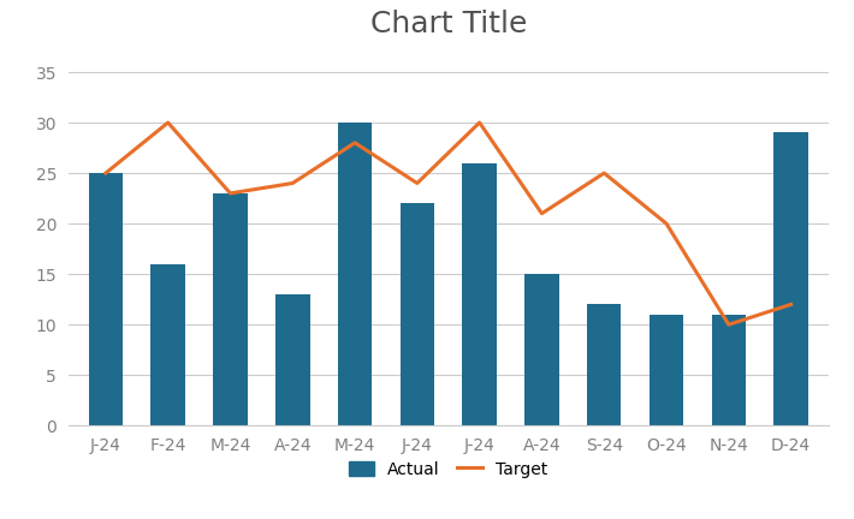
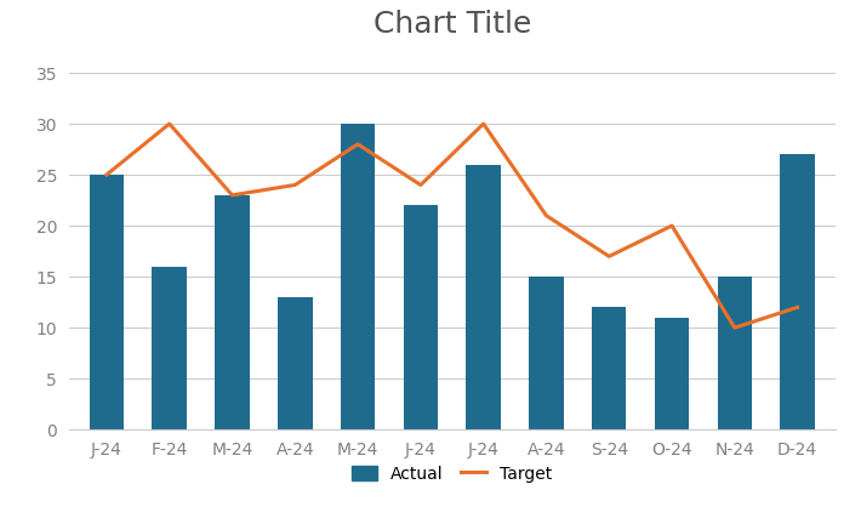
Target/S-24: 25 -> 17
Actual/N-24: 11 -> 15
Actual/D-24: 29 -> 27
